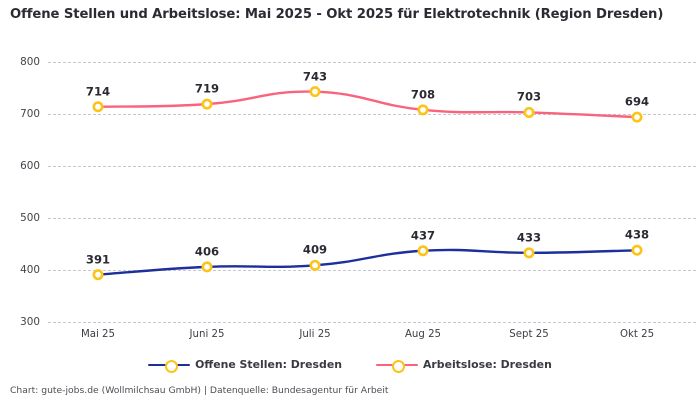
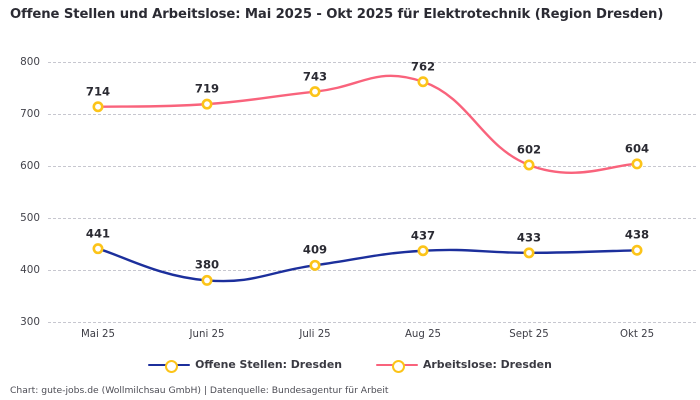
Offene Stellen: Dresden/Mai 25: 391 -> 441
Offene Stellen: Dresden/Juni 25: 406 -> 380
Arbeitslose: Dresden/Aug 25: 708 -> 762
Arbeitslose: Dresden/Sept 25: 703 -> 602
Arbeitslose: Dresden/Okt 25: 694 -> 604
